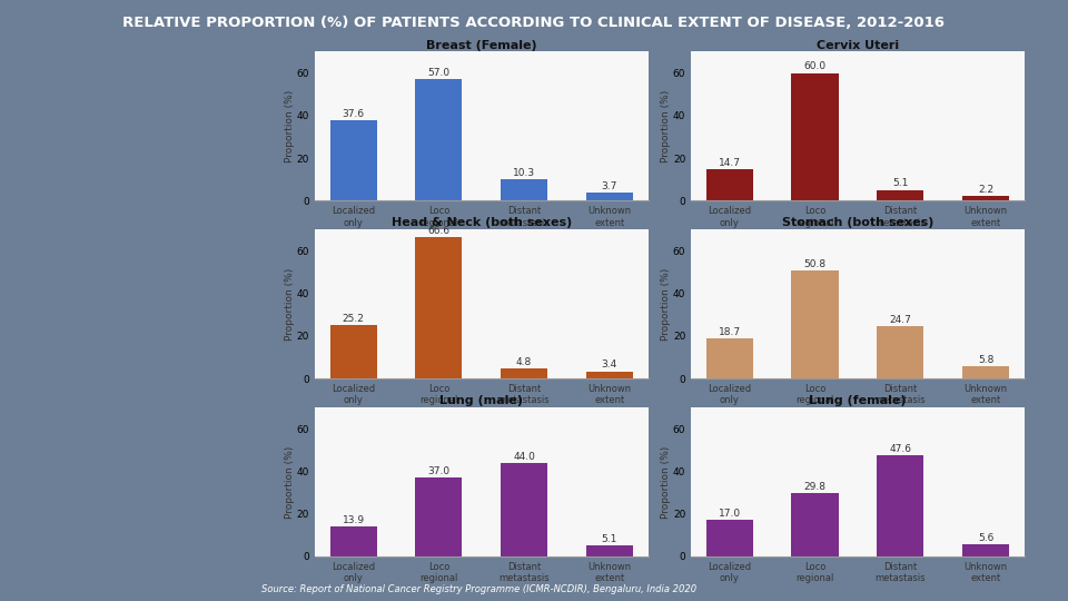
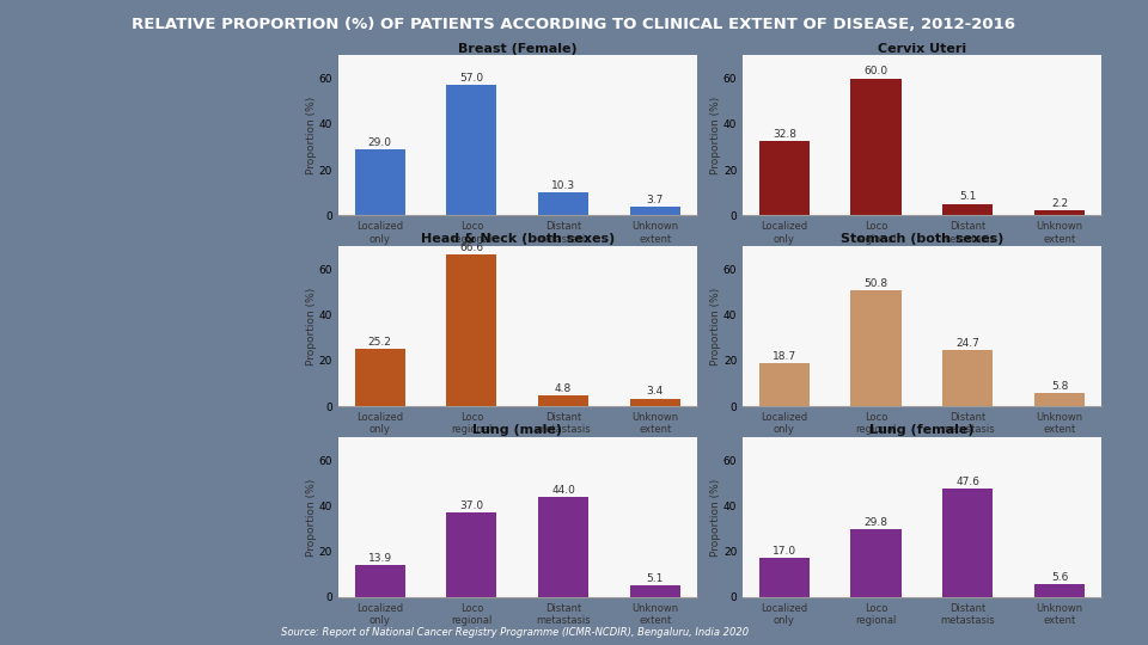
Breast (Female)/Localized only: 37.6 -> 29.0
Cervix Uteri/Localized only: 14.7 -> 32.8
